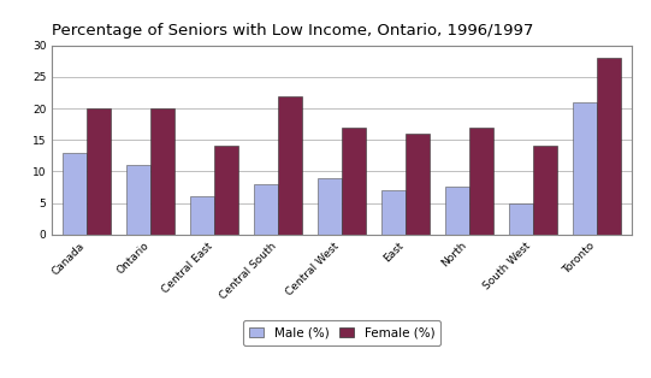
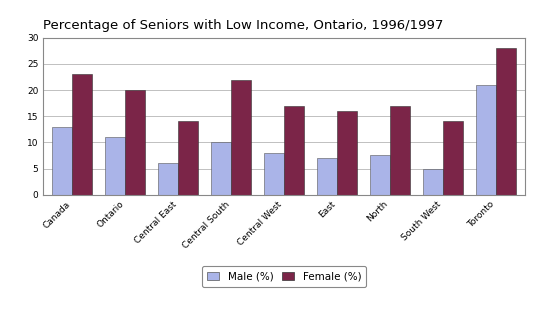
Female (%)/Canada: 20 -> 23
Male (%)/Central South: 8.0 -> 10.0
Male (%)/Central West: 9.0 -> 8.0
